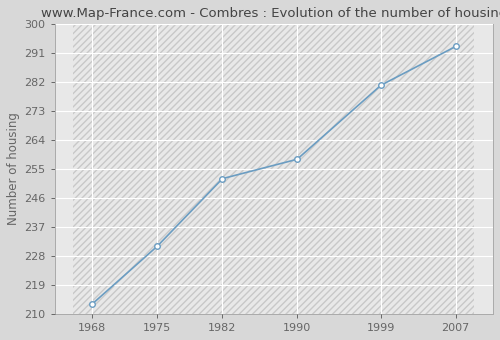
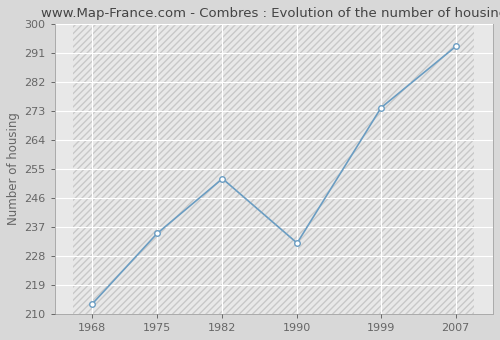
1975: 231 -> 235
1990: 258 -> 232
1999: 281 -> 274
